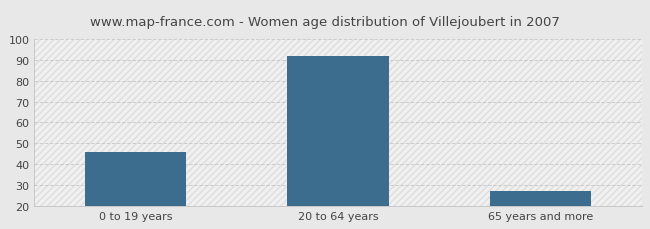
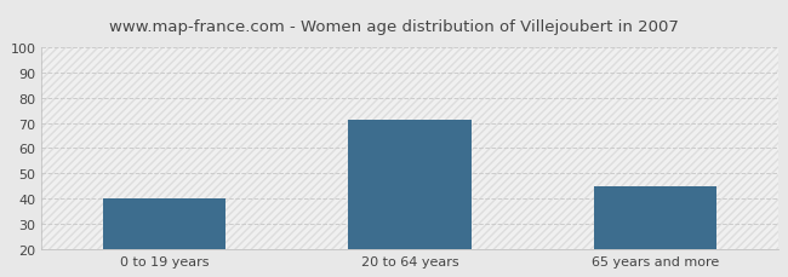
0 to 19 years: 46 -> 40
20 to 64 years: 92 -> 71
65 years and more: 27 -> 45
